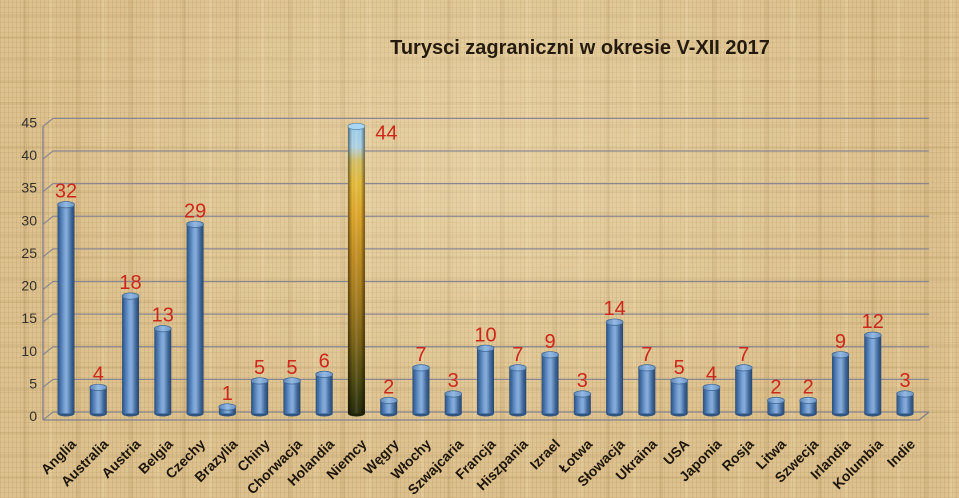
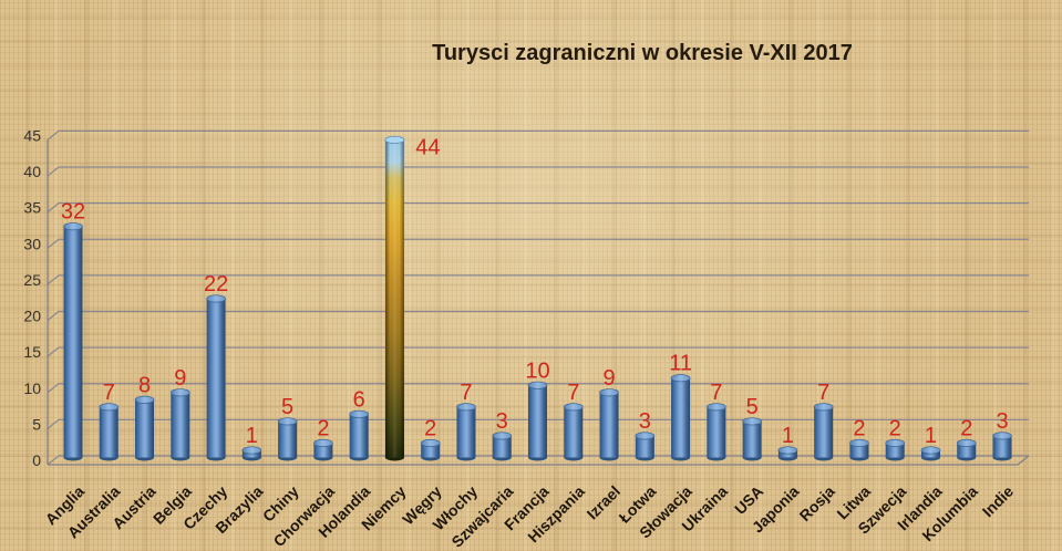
Australia: 4 -> 7
Austria: 18 -> 8
Belgia: 13 -> 9
Czechy: 29 -> 22
Chorwacja: 5 -> 2
Słowacja: 14 -> 11
Japonia: 4 -> 1
Irlandia: 9 -> 1
Kolumbia: 12 -> 2
